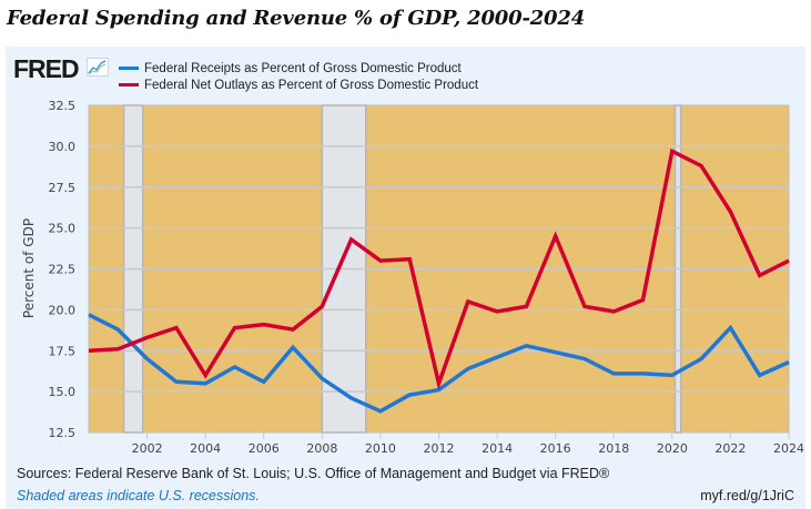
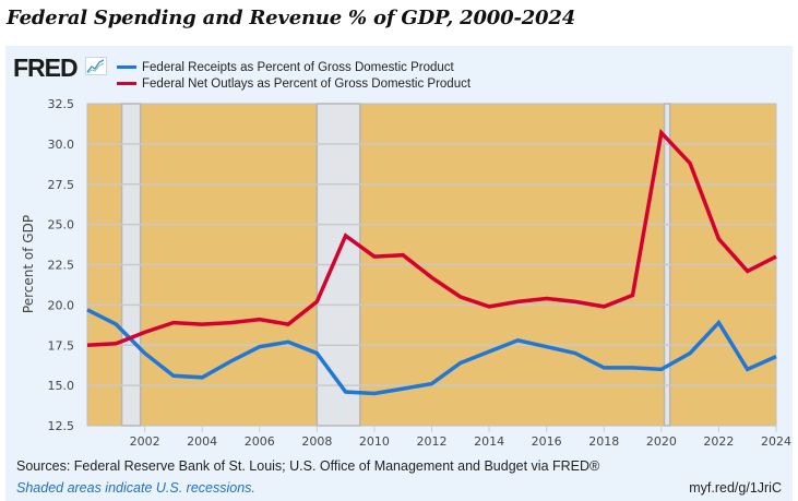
Federal Net Outlays as Percent of Gross Domestic Product/2004: 16.0 -> 18.8
Federal Receipts as Percent of Gross Domestic Product/2006: 15.6 -> 17.4
Federal Receipts as Percent of Gross Domestic Product/2008: 15.8 -> 17.0
Federal Receipts as Percent of Gross Domestic Product/2010: 13.8 -> 14.5
Federal Net Outlays as Percent of Gross Domestic Product/2012: 15.5 -> 21.7
Federal Net Outlays as Percent of Gross Domestic Product/2016: 24.5 -> 20.4
Federal Net Outlays as Percent of Gross Domestic Product/2020: 29.7 -> 30.7
Federal Net Outlays as Percent of Gross Domestic Product/2022: 26.0 -> 24.1
